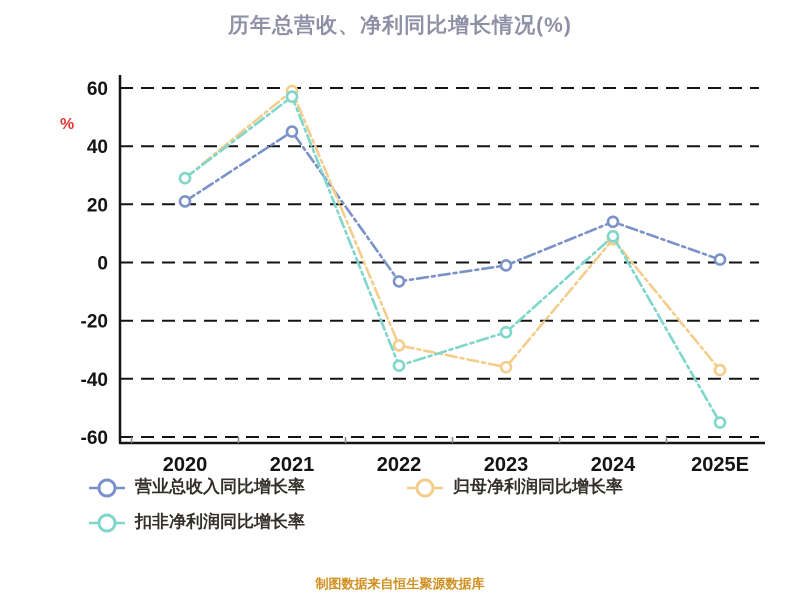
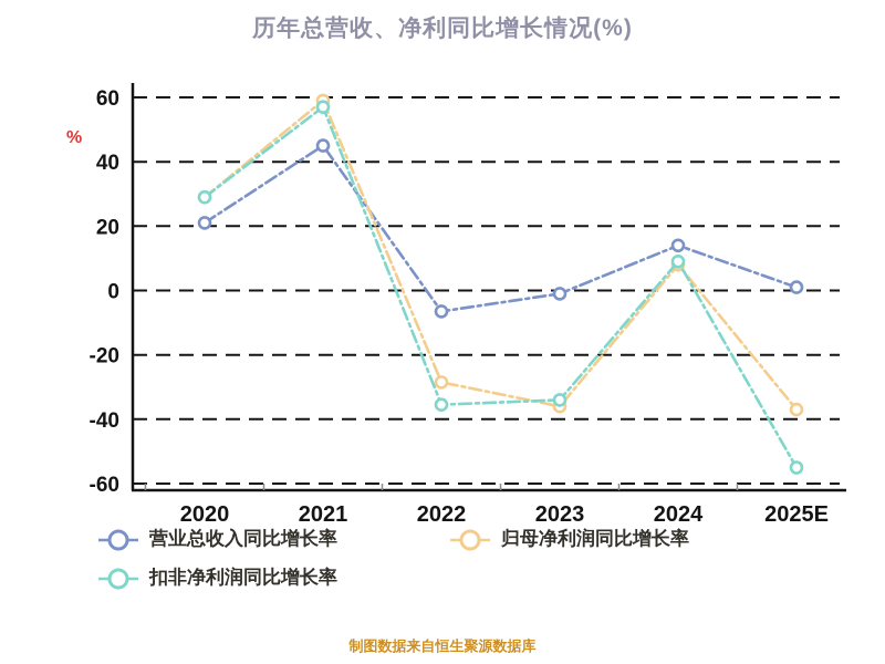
扣非净利润同比增长率/2023: -24 -> -34
